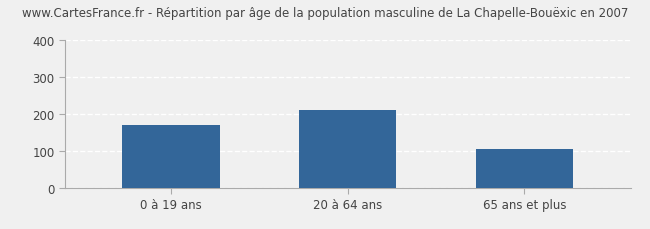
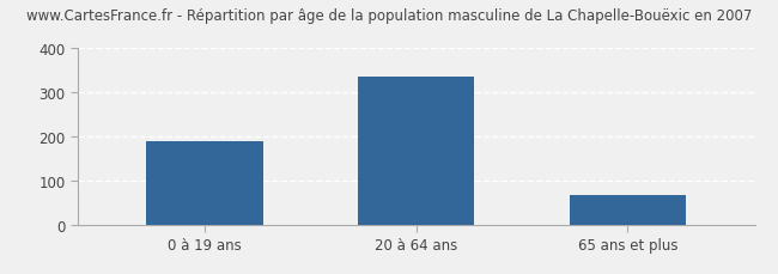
0 à 19 ans: 170 -> 190
20 à 64 ans: 210 -> 335
65 ans et plus: 105 -> 68
